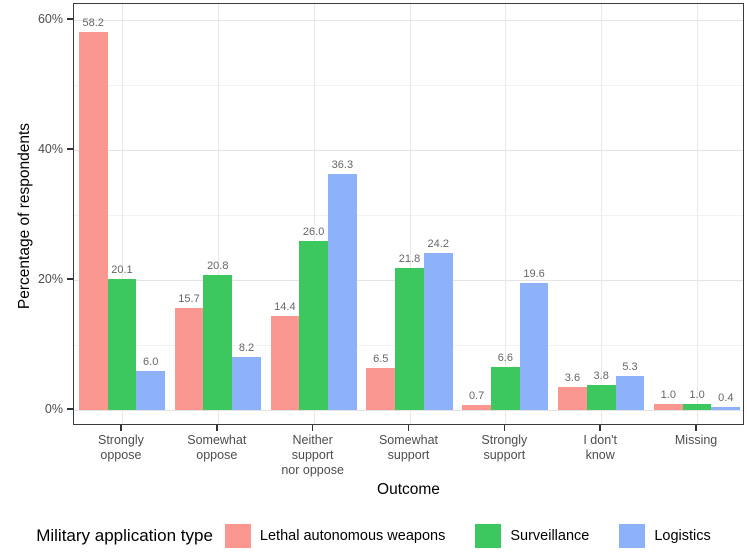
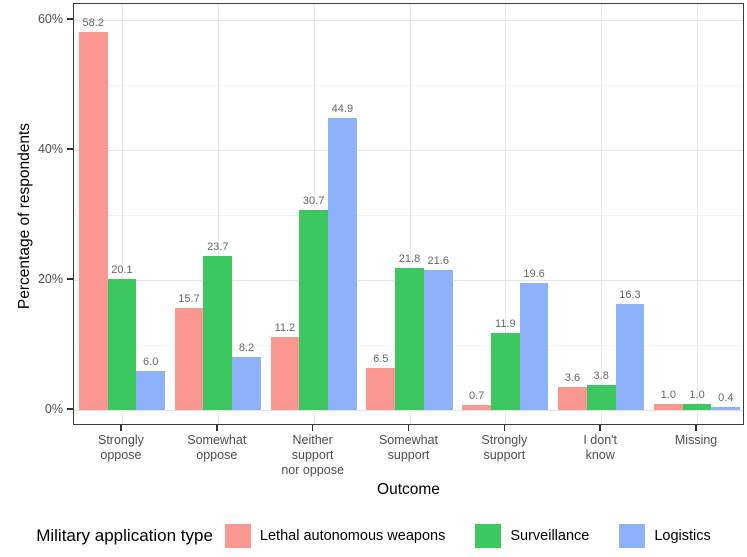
Surveillance/Somewhat oppose: 20.8 -> 23.7
Lethal autonomous weapons/Neither support nor oppose: 14.4 -> 11.2
Surveillance/Neither support nor oppose: 26.0 -> 30.7
Logistics/Neither support nor oppose: 36.3 -> 44.9
Logistics/Somewhat support: 24.2 -> 21.6
Surveillance/Strongly support: 6.6 -> 11.9
Logistics/I don't know: 5.3 -> 16.3
